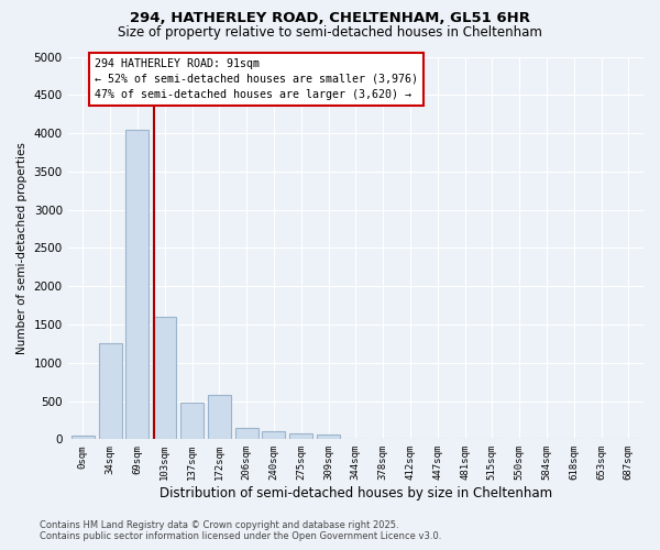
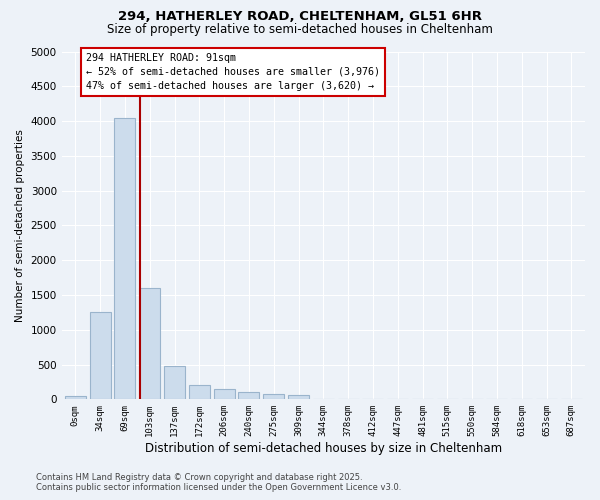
172sqm: 580 -> 200
